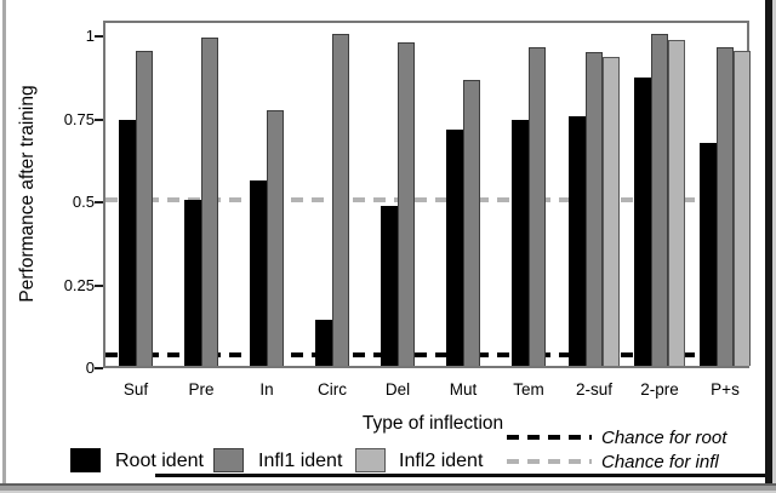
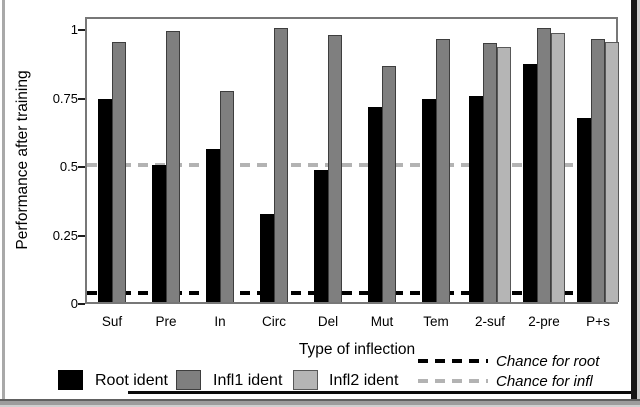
Root ident/Circ: 0.14 -> 0.32
